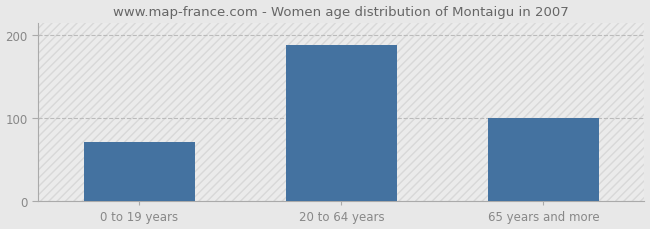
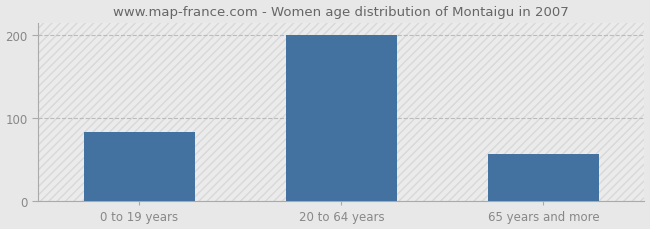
0 to 19 years: 72 -> 83
20 to 64 years: 188 -> 200
65 years and more: 100 -> 57
